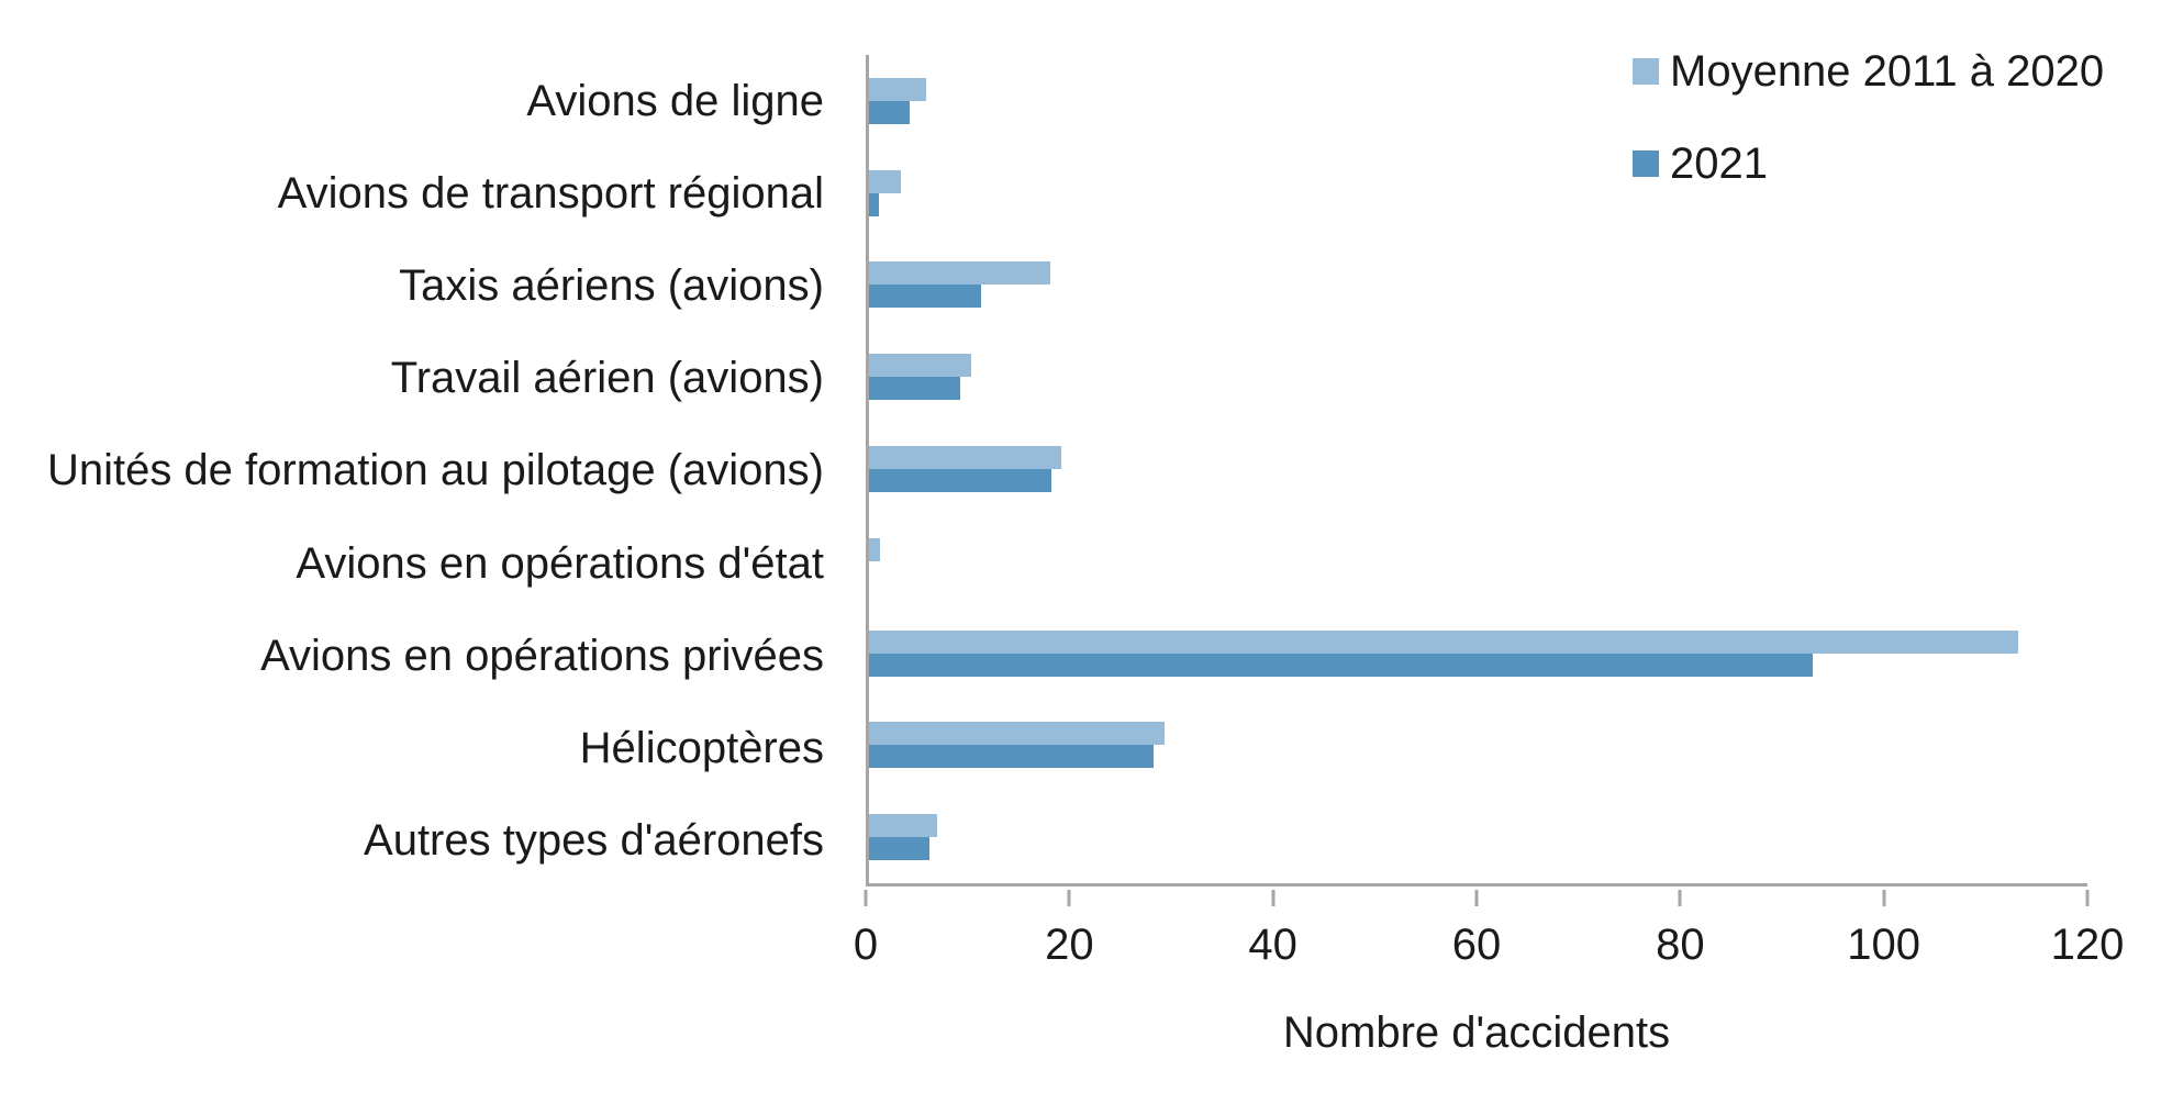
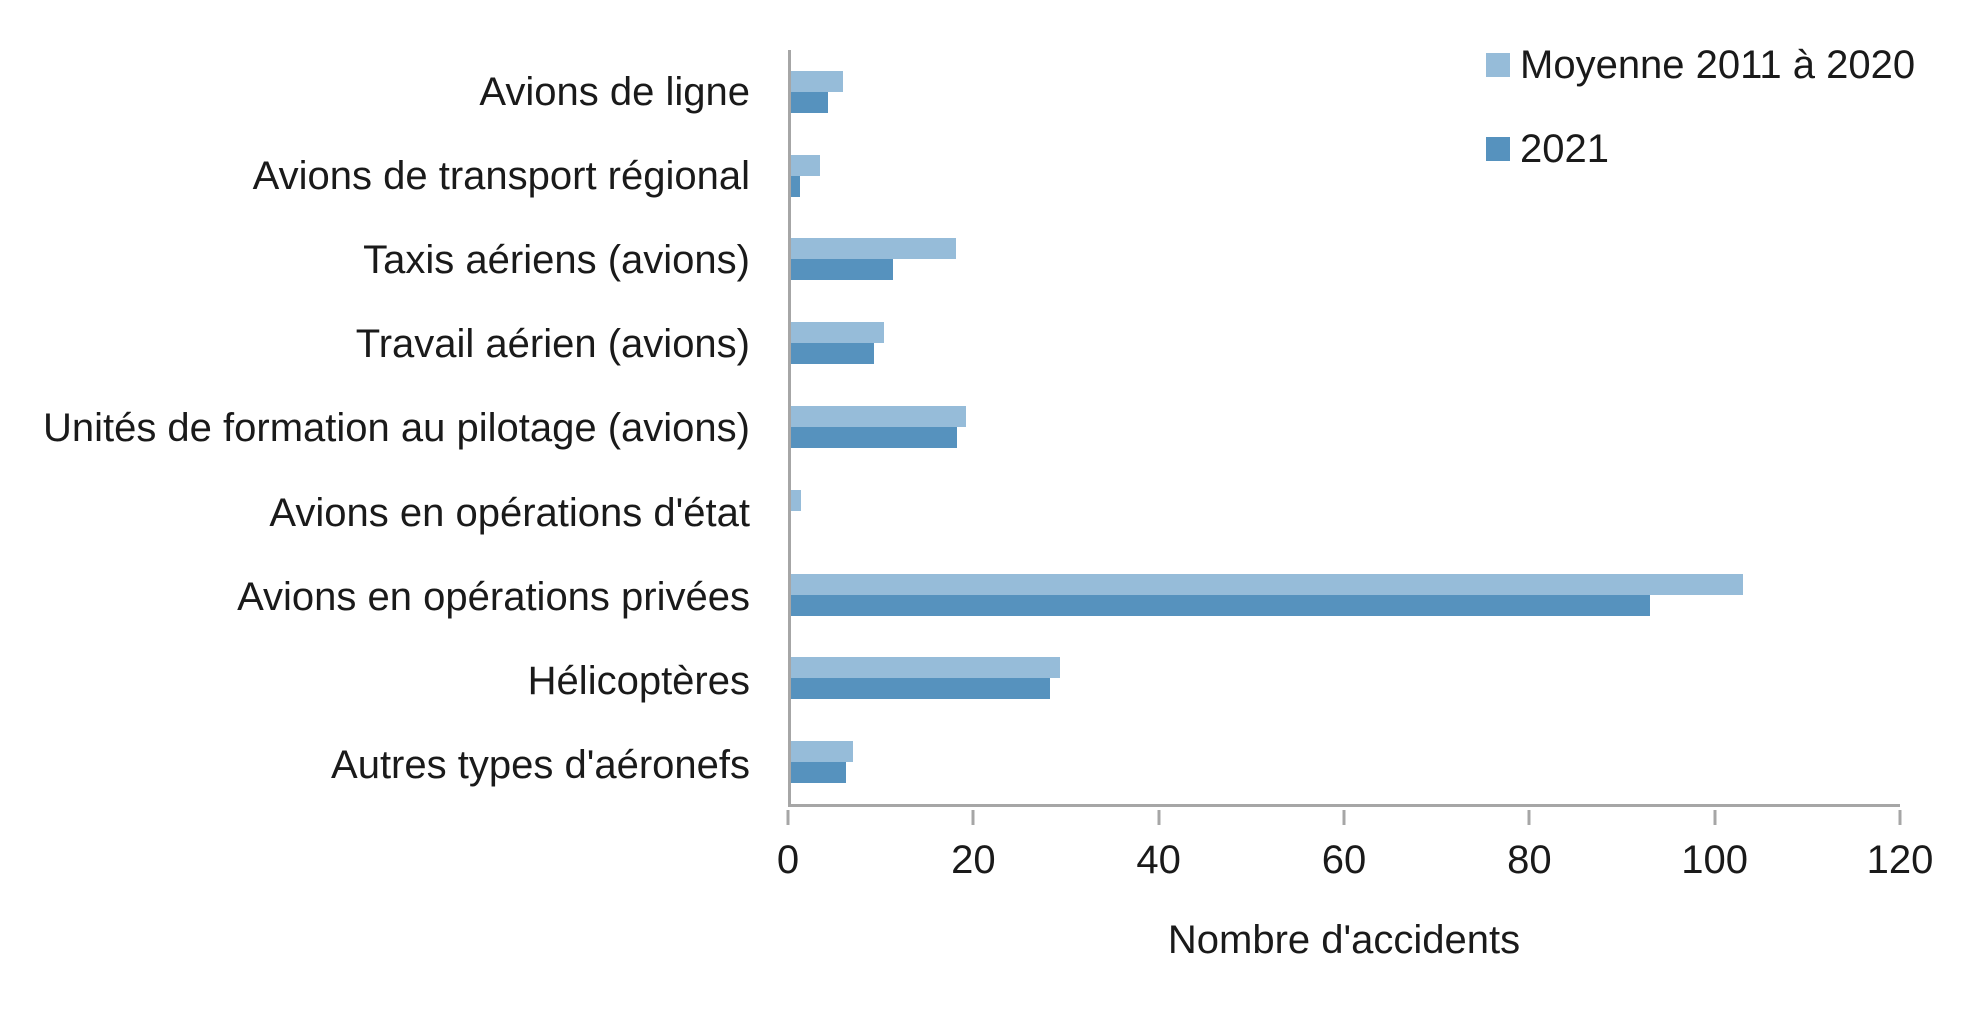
Moyenne 2011 à 2020/Avions en opérations privées: 113 -> 103
